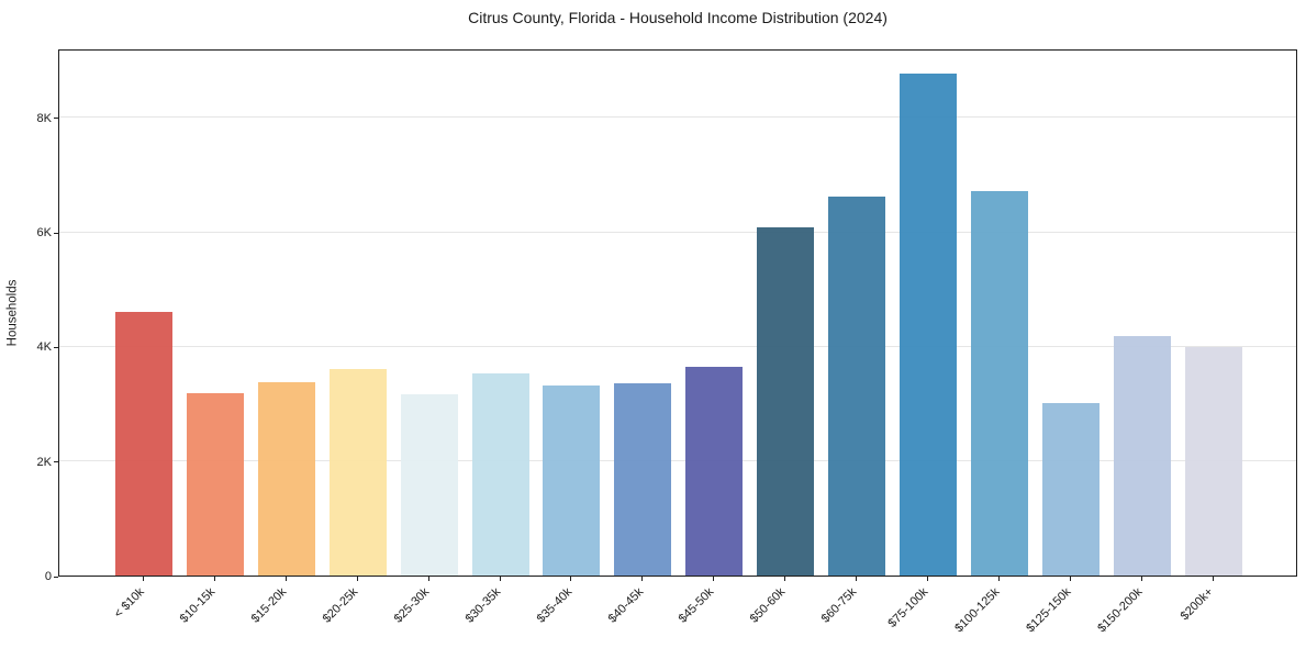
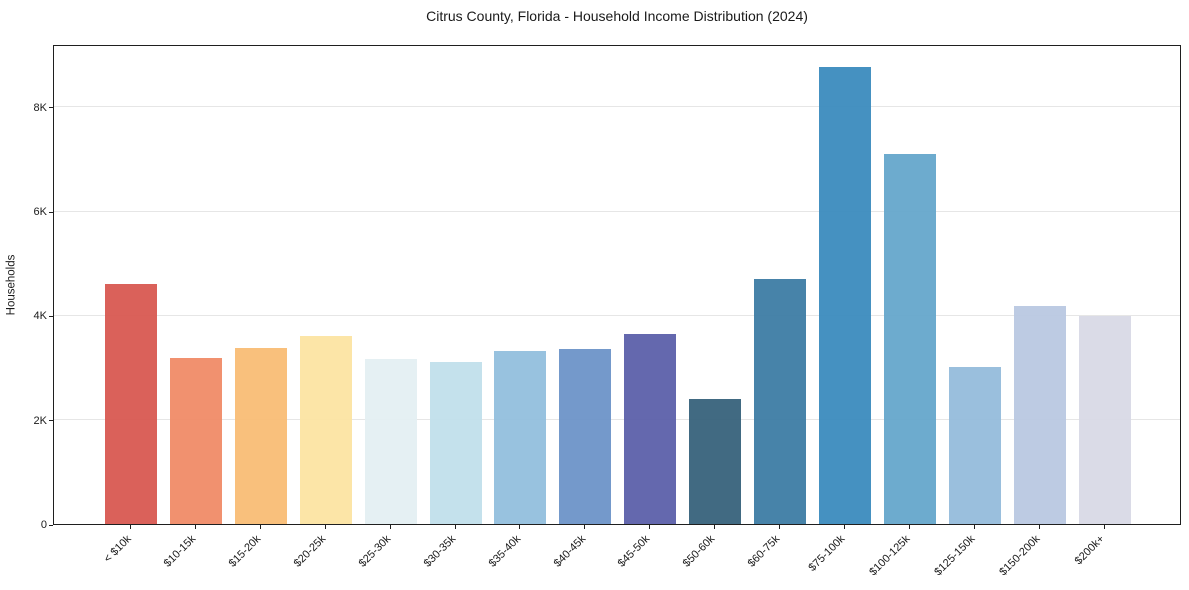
$30-35k: 3.5K -> 3.1K
$50-60k: 6.1K -> 2.4K
$60-75k: 6.6K -> 4.7K
$100-125k: 6.7K -> 7.1K
